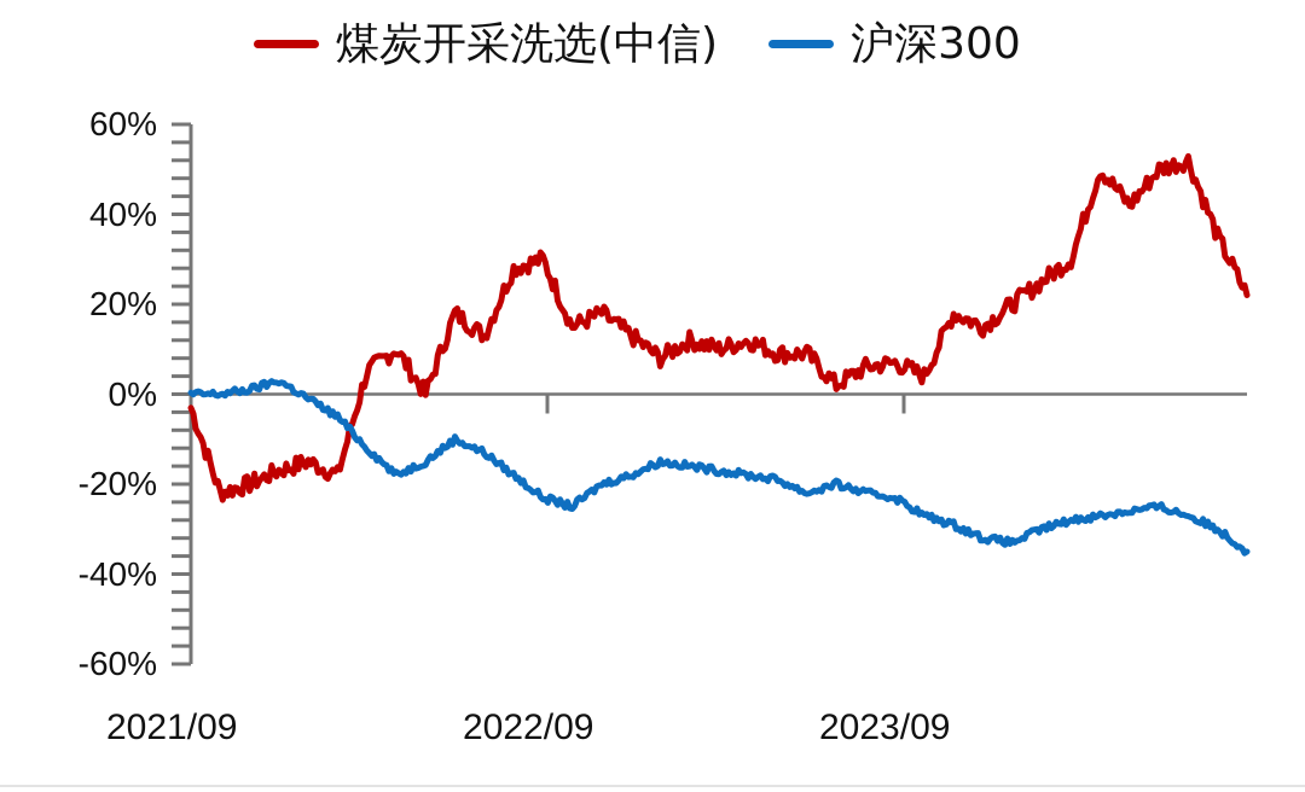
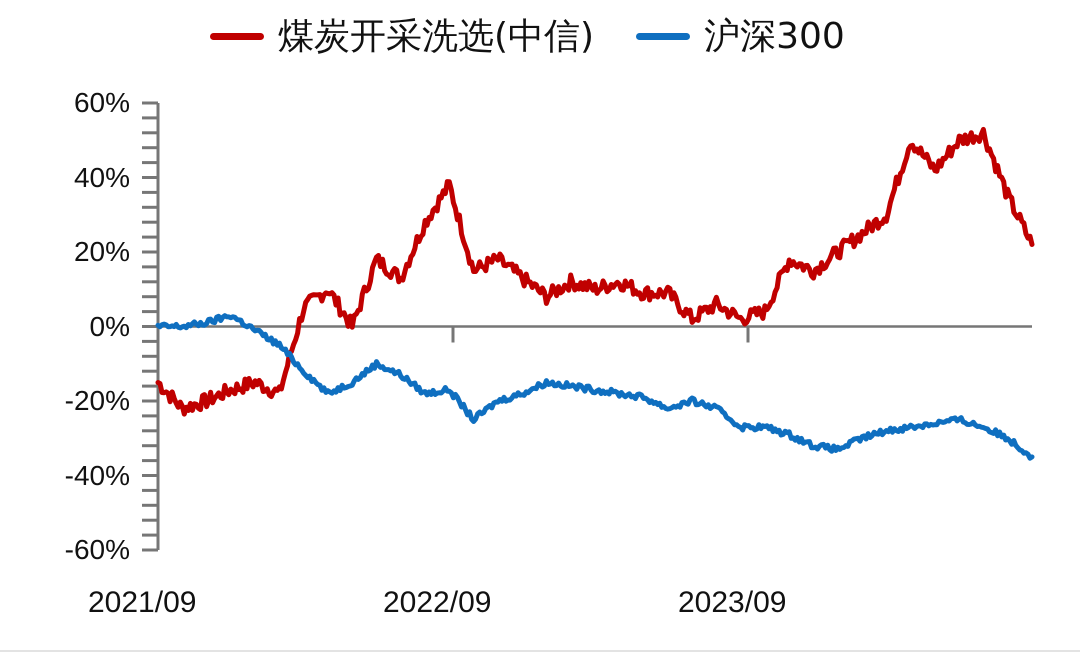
煤炭开采洗选(中信)/2021/09: -3% -> -15%
煤炭开采洗选(中信)/2022/09: 30% -> 38%
沪深300/2022/09: -23% -> -17%
煤炭开采洗选(中信)/2023/09: 7% -> 2%
沪深300/2023/09: -23% -> -27%
